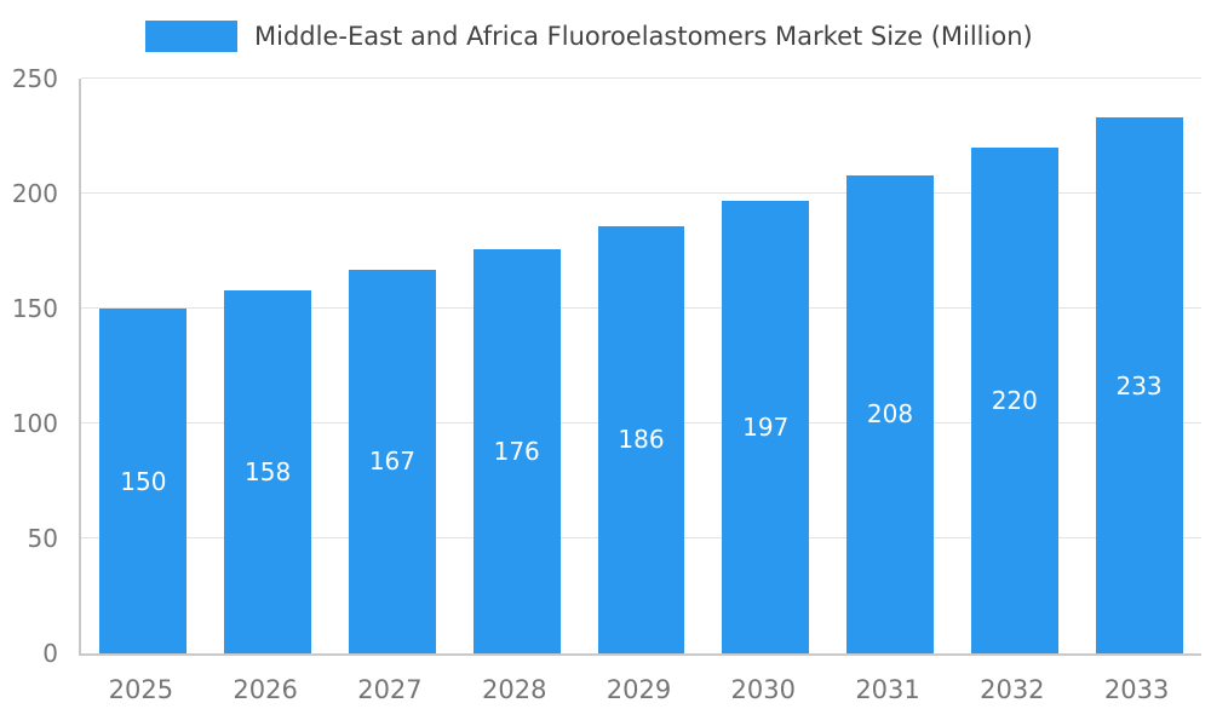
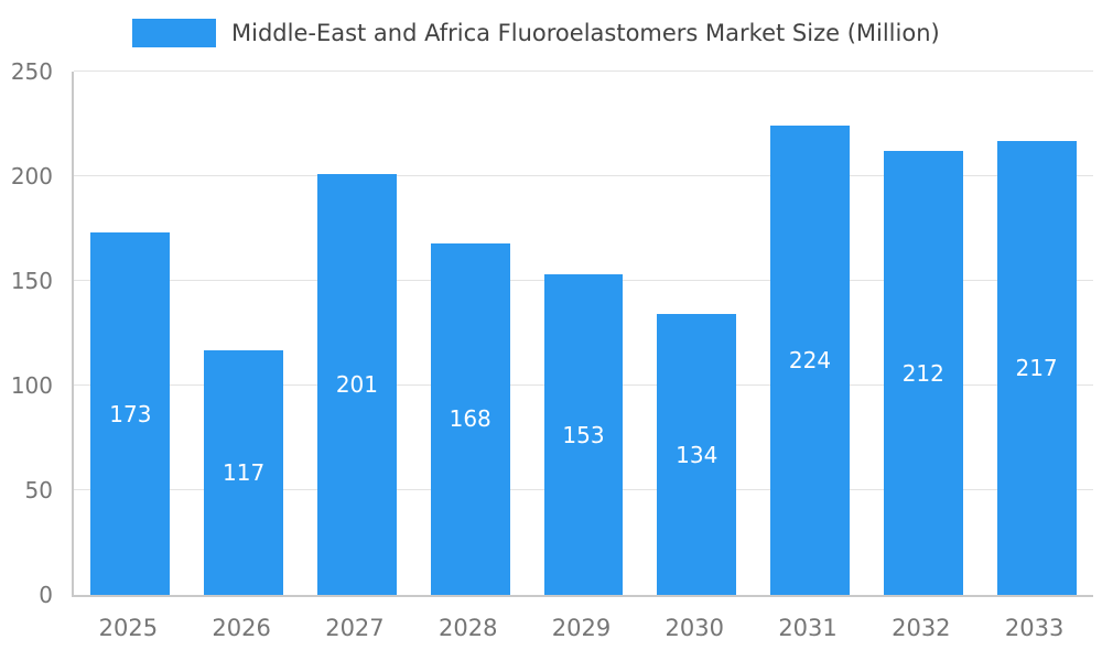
2025: 150 -> 173
2026: 158 -> 117
2027: 167 -> 201
2028: 176 -> 168
2029: 186 -> 153
2030: 197 -> 134
2031: 208 -> 224
2032: 220 -> 212
2033: 233 -> 217
